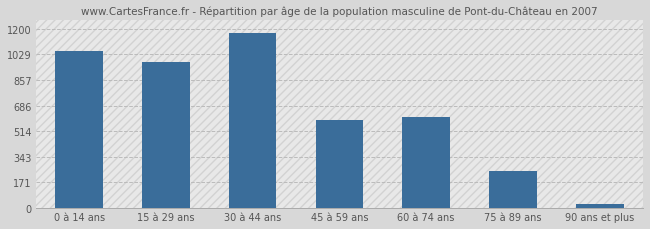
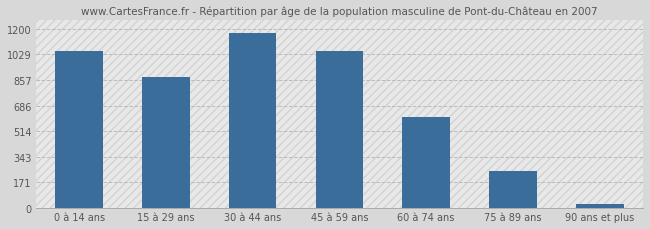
15 à 29 ans: 980 -> 880
45 à 59 ans: 590 -> 1060
